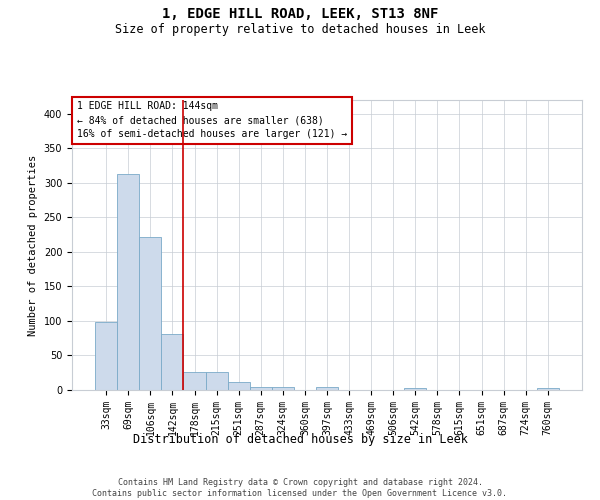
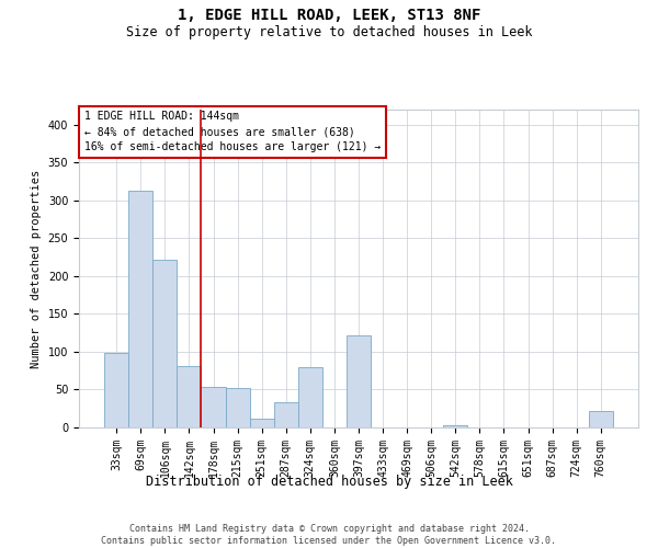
178sqm: 26 -> 54
215sqm: 26 -> 52
287sqm: 5 -> 34
324sqm: 4 -> 80
397sqm: 5 -> 122
760sqm: 3 -> 22
